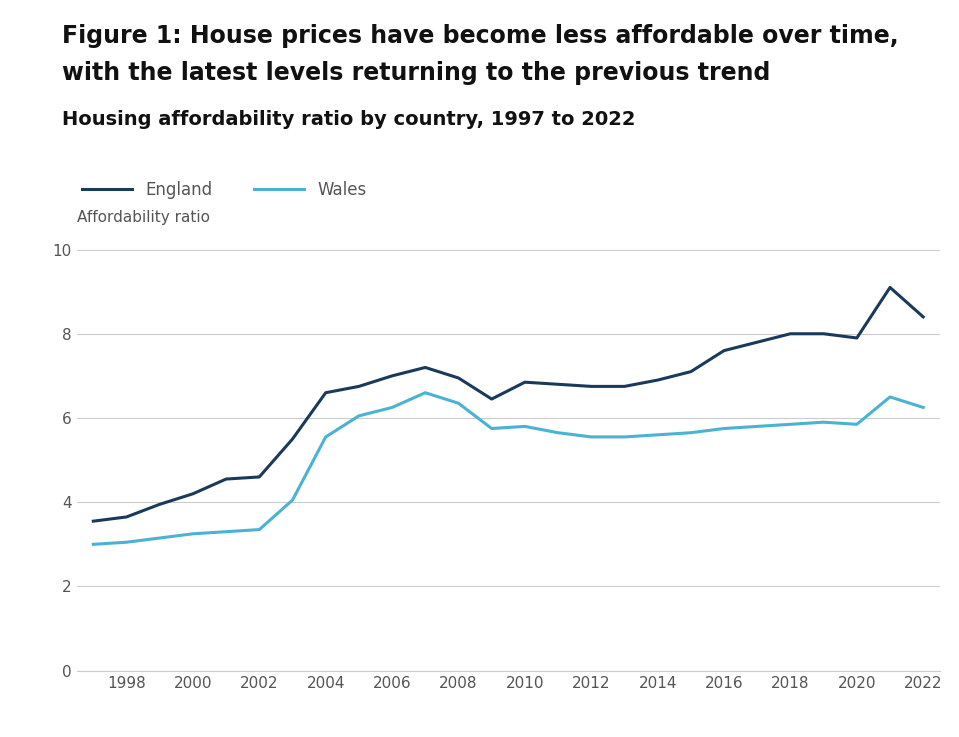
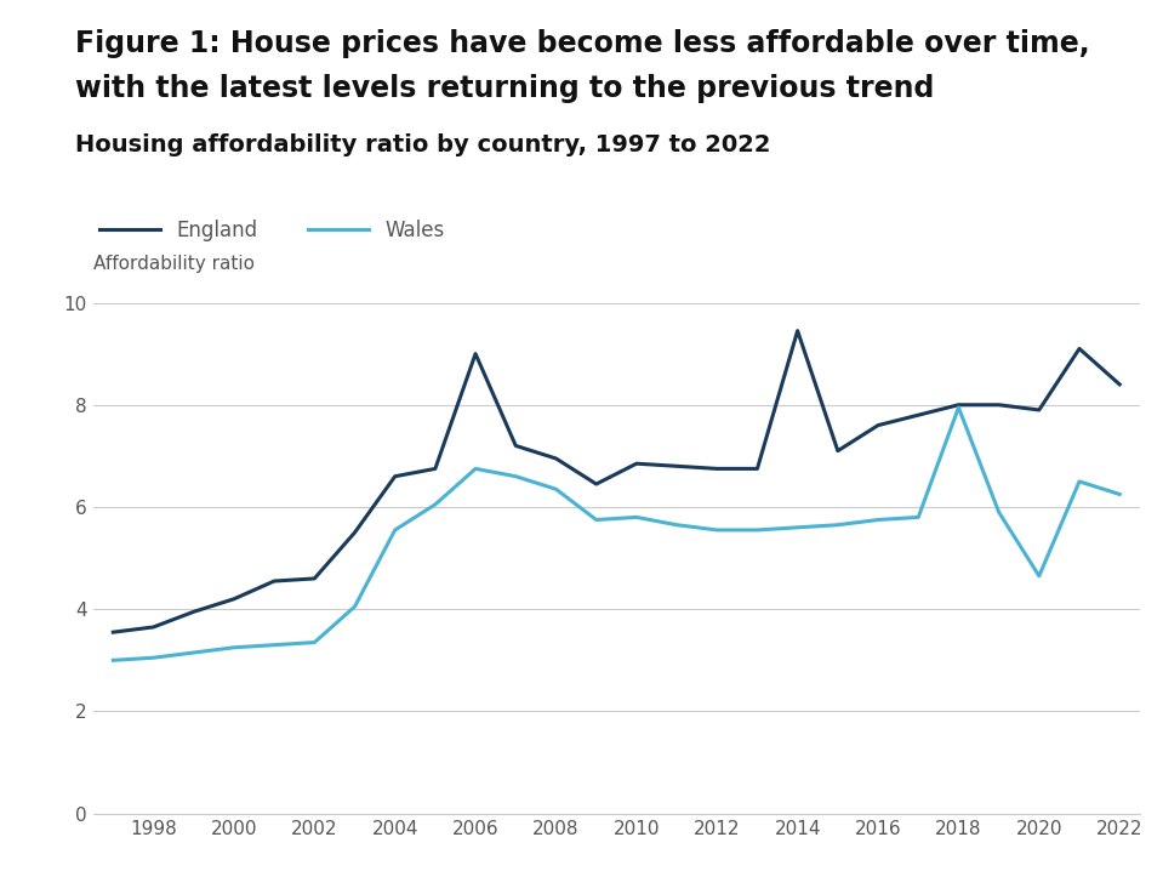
England/2006: 7.00 -> 9.00
Wales/2006: 6.25 -> 6.75
England/2014: 6.90 -> 9.45
Wales/2018: 5.85 -> 7.95
Wales/2020: 5.85 -> 4.65
